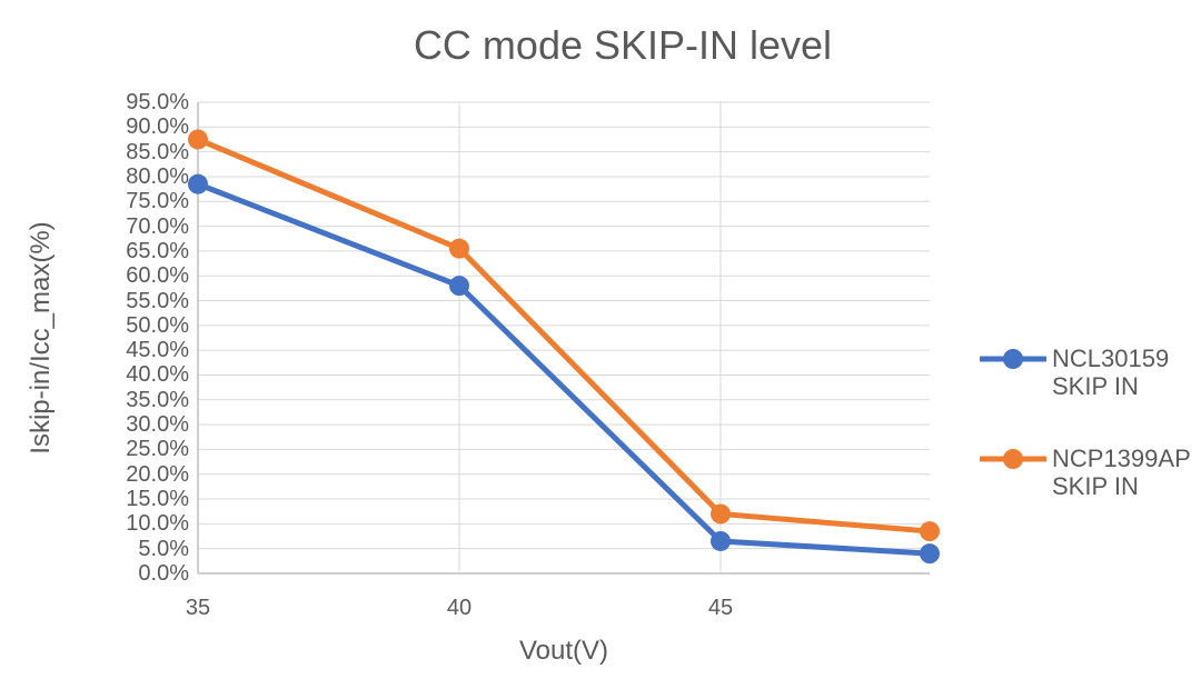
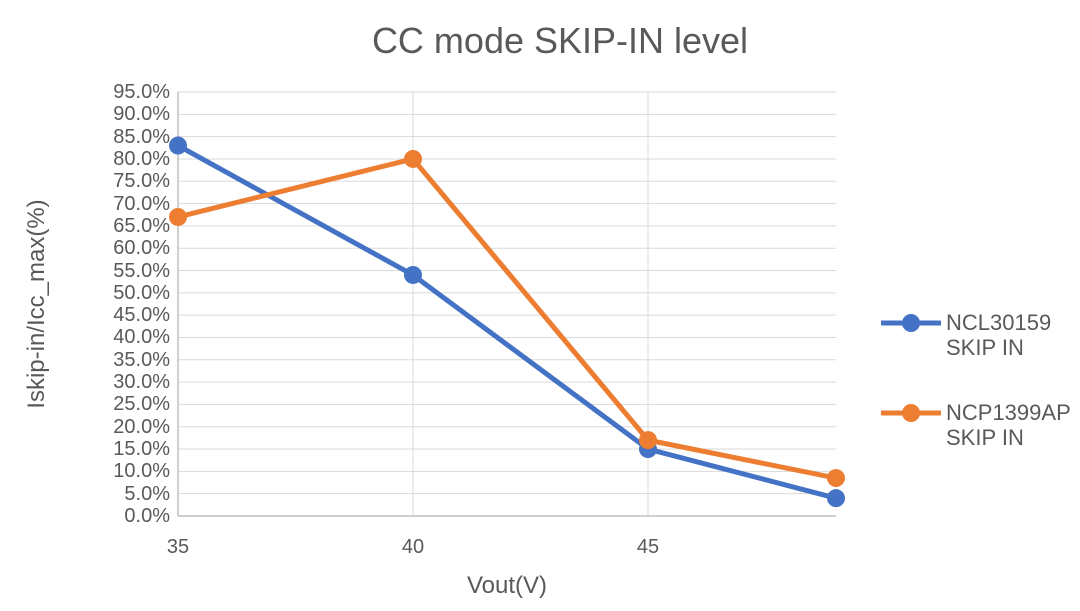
NCL30159 SKIP IN/35: 78% -> 83%
NCP1399AP SKIP IN/35: 88% -> 67%
NCL30159 SKIP IN/40: 58% -> 54%
NCP1399AP SKIP IN/40: 66% -> 80%
NCL30159 SKIP IN/45: 6% -> 15%
NCP1399AP SKIP IN/45: 12% -> 17%
